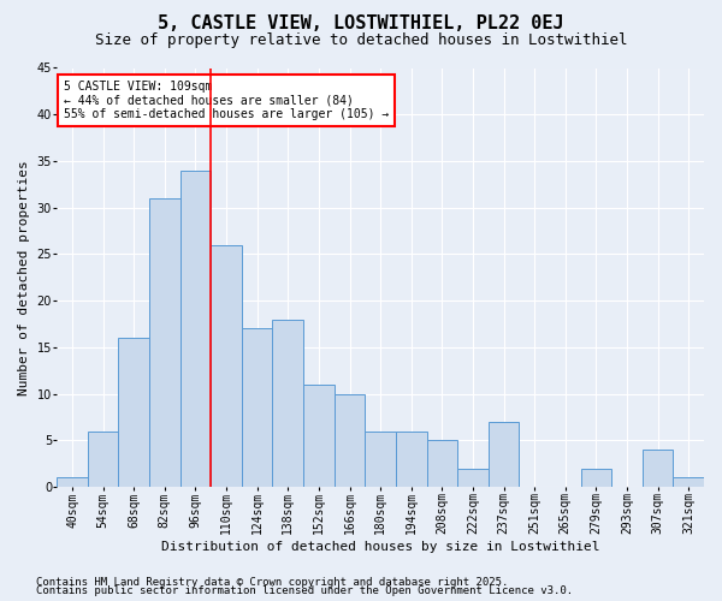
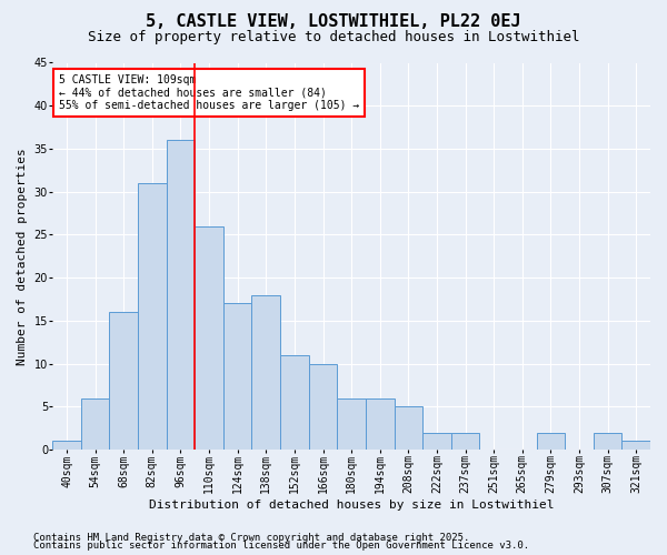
96sqm: 34 -> 36
237sqm: 7 -> 2
307sqm: 4 -> 2
